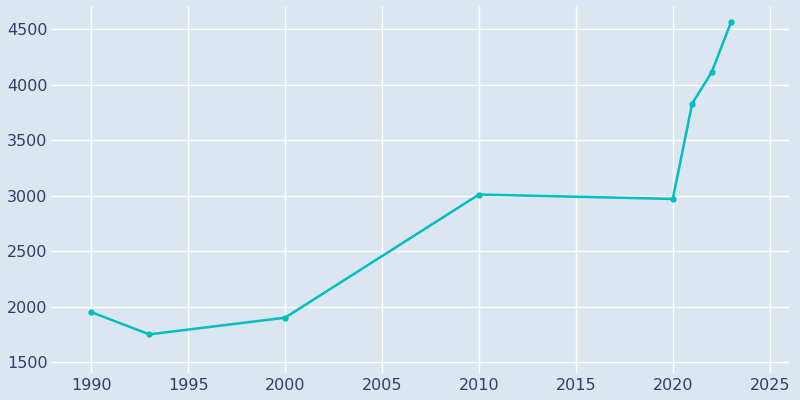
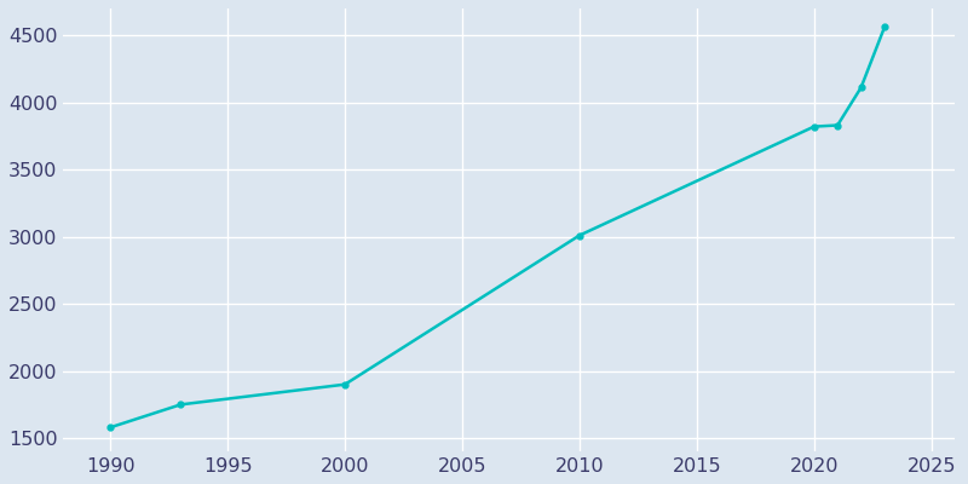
1990: 1950 -> 1580
2020: 2970 -> 3820
